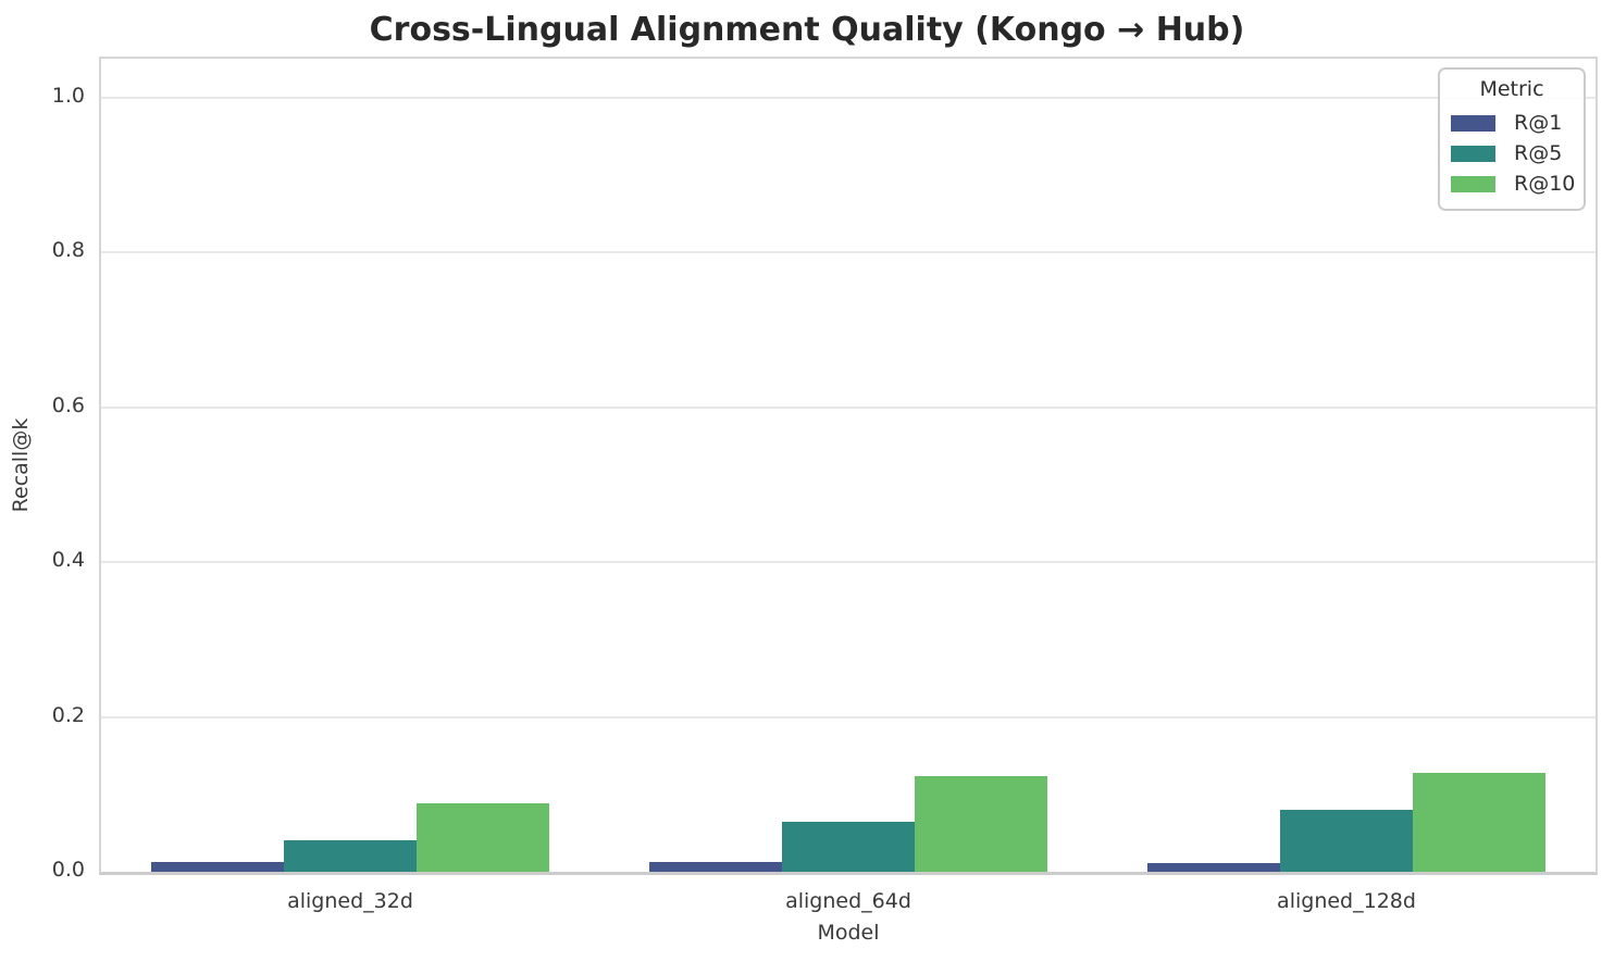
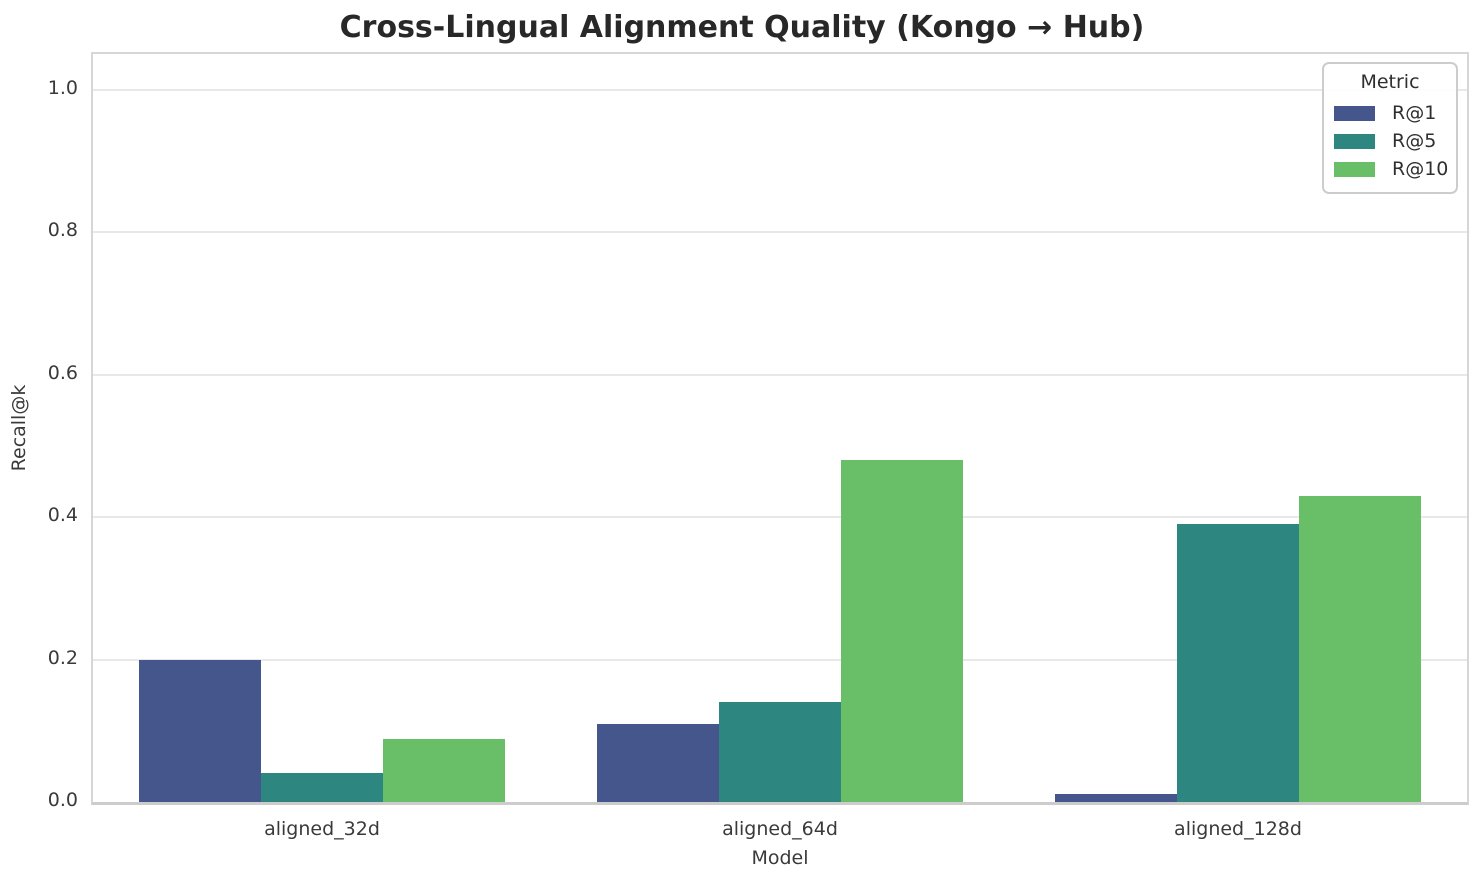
R@1/aligned_32d: 0.01 -> 0.20
R@1/aligned_64d: 0.01 -> 0.11
R@5/aligned_64d: 0.06 -> 0.14
R@10/aligned_64d: 0.12 -> 0.48
R@5/aligned_128d: 0.08 -> 0.39
R@10/aligned_128d: 0.13 -> 0.43
